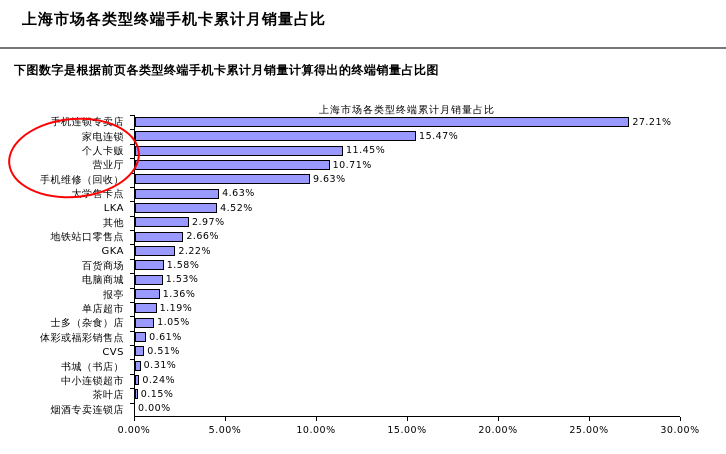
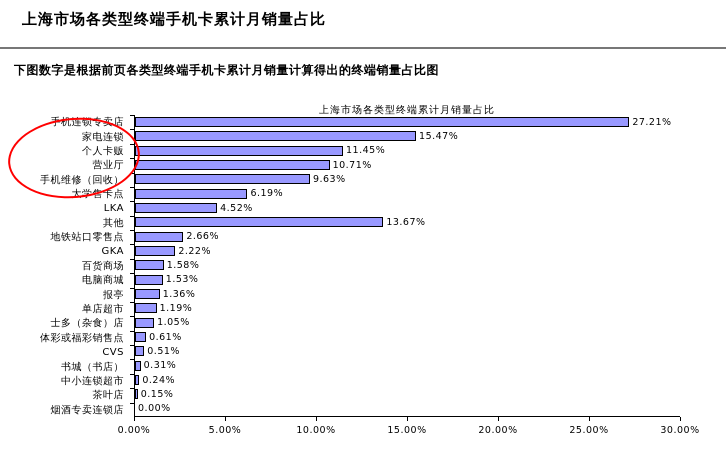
大学售卡点: 4.63% -> 6.19%
其他: 2.97% -> 13.67%
